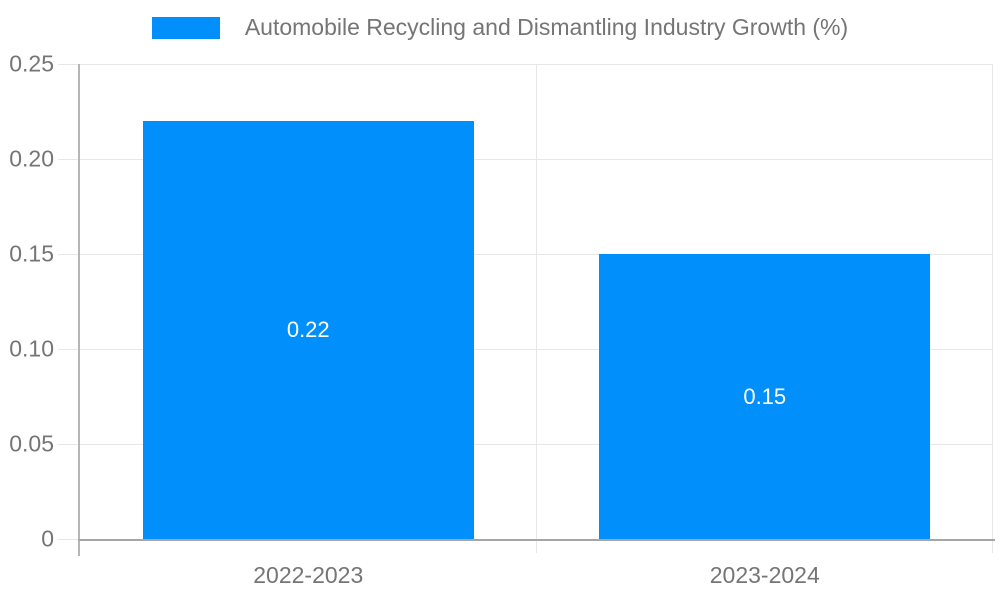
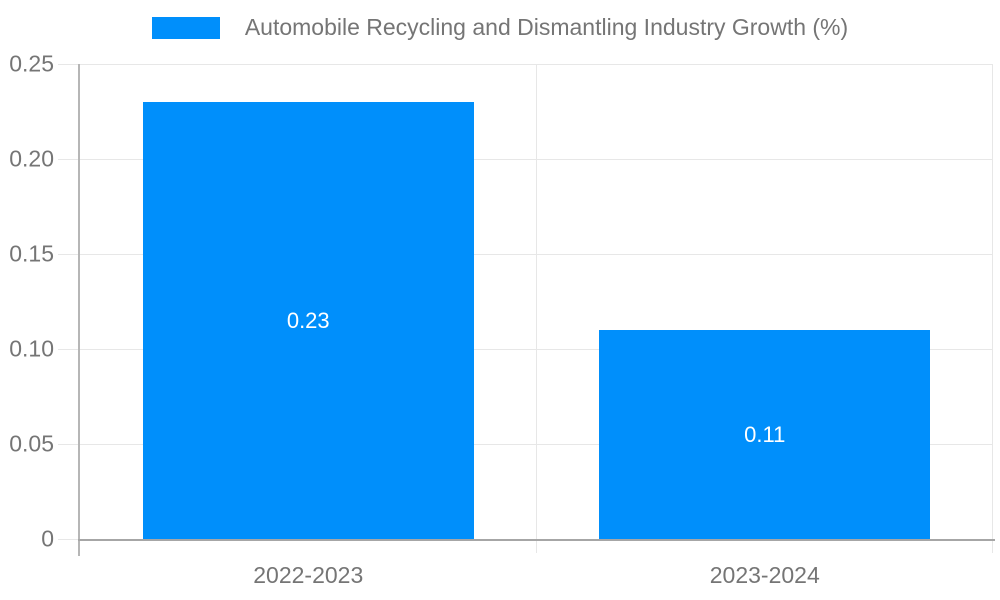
2022-2023: 0.22 -> 0.23
2023-2024: 0.15 -> 0.11
